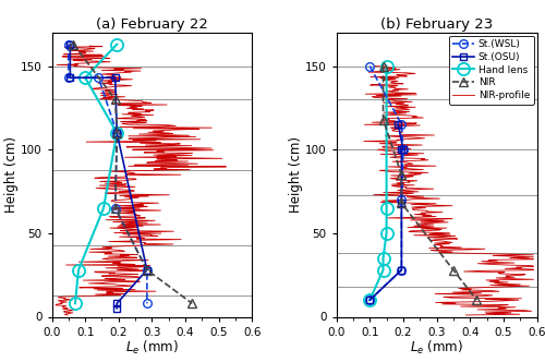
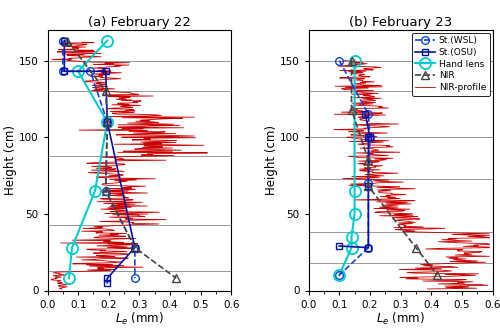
(b) February 23/St.(OSU)/0.1: 10 -> 29
